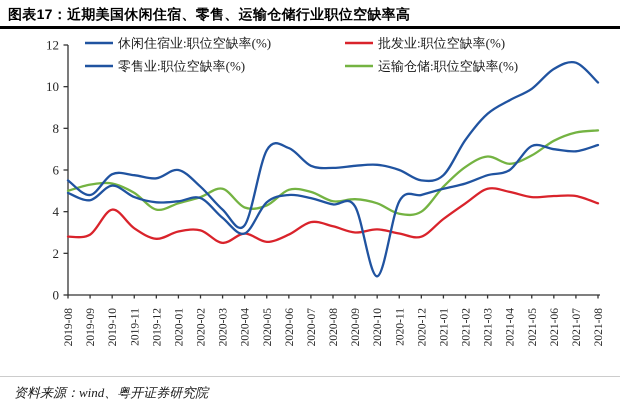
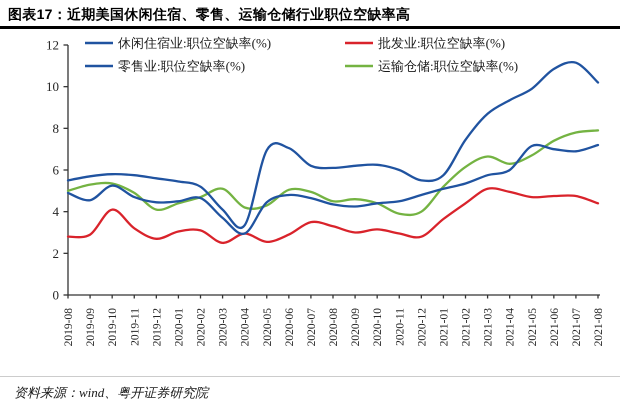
休闲住宿业:职位空缺率(%)/2019-09: 4.8 -> 5.7
休闲住宿业:职位空缺率(%)/2020-01: 6.0 -> 5.5
零售业:职位空缺率(%)/2020-10: 0.9 -> 4.4
